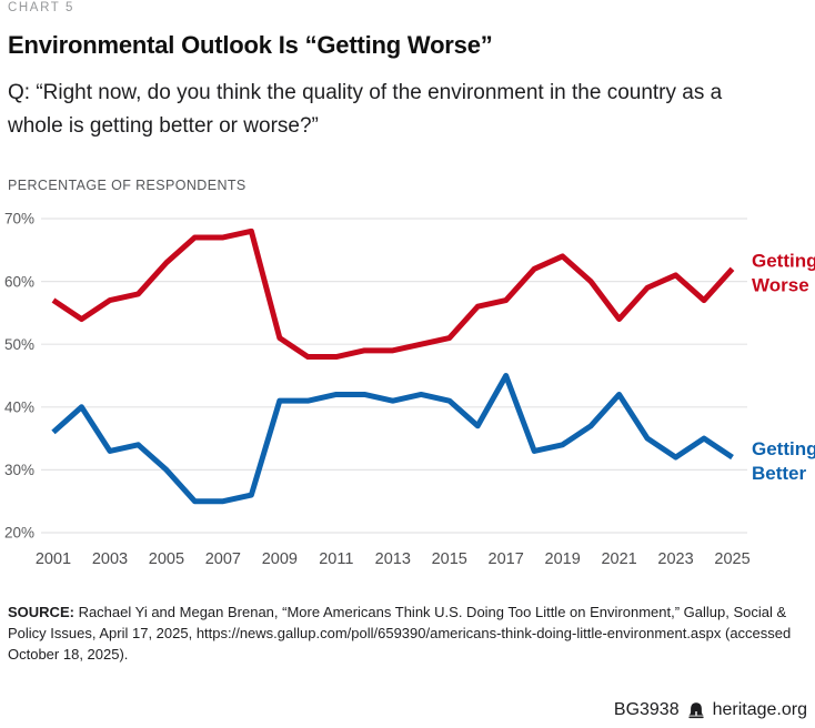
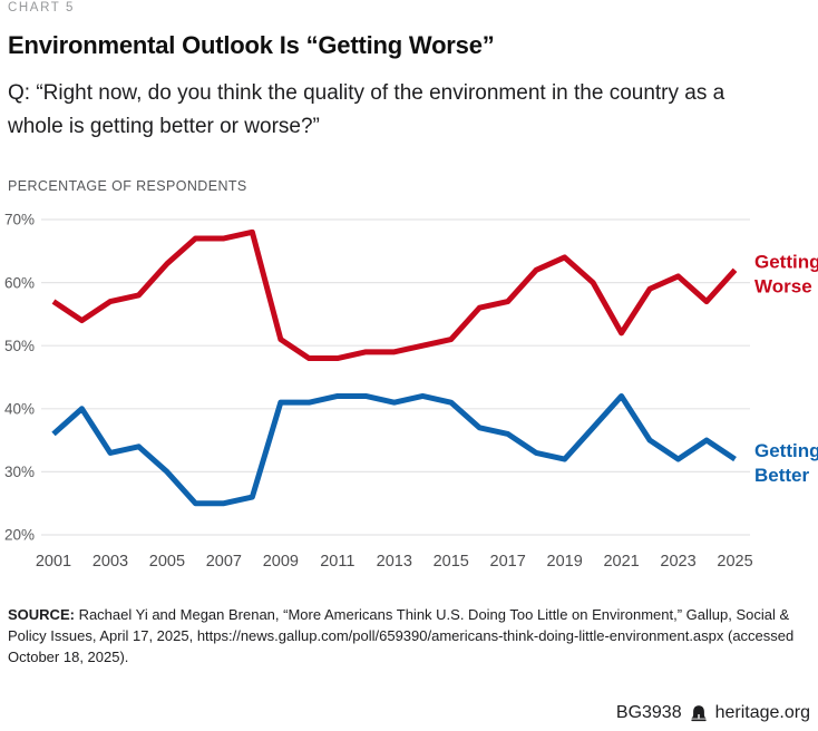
Getting Better/2017: 45% -> 36%
Getting Better/2019: 34% -> 32%
Getting Worse/2021: 54% -> 52%
